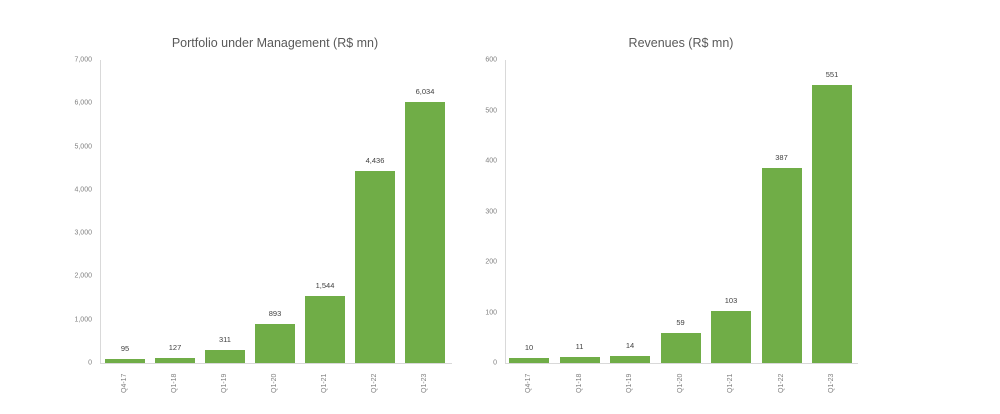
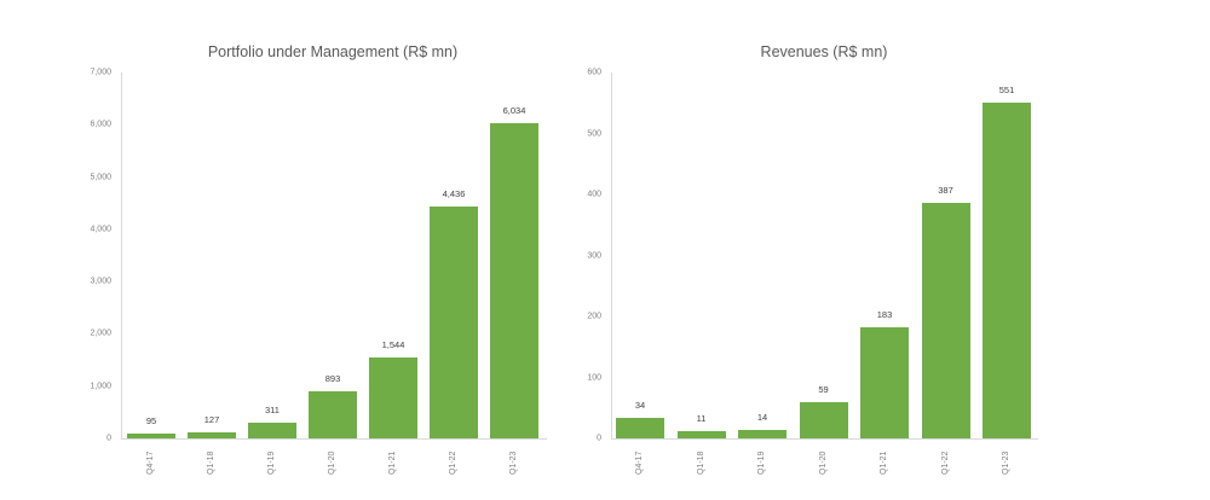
Revenues (R$ mn)/Q4-17: 10 -> 34
Revenues (R$ mn)/Q1-21: 103 -> 183
